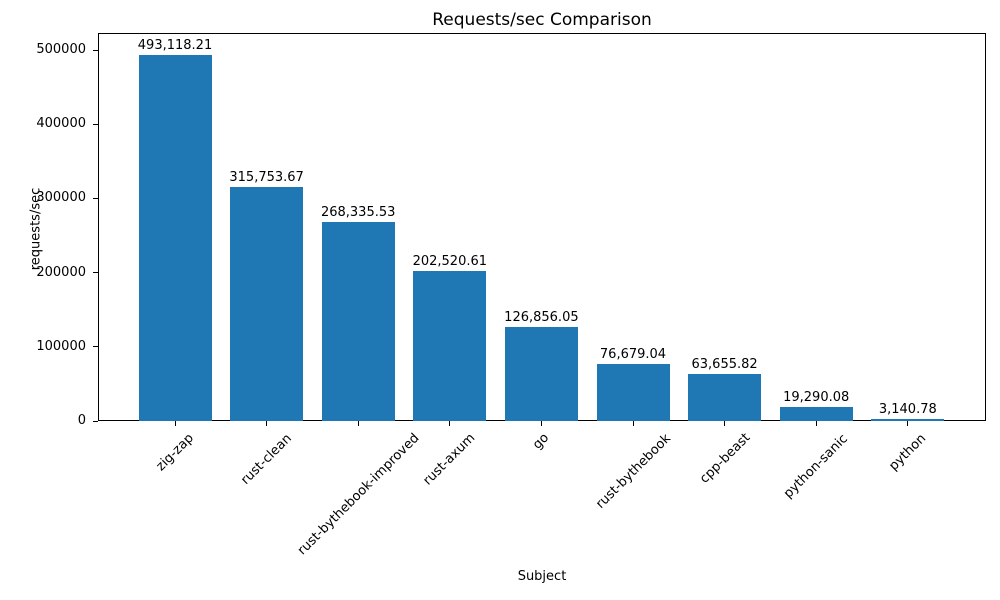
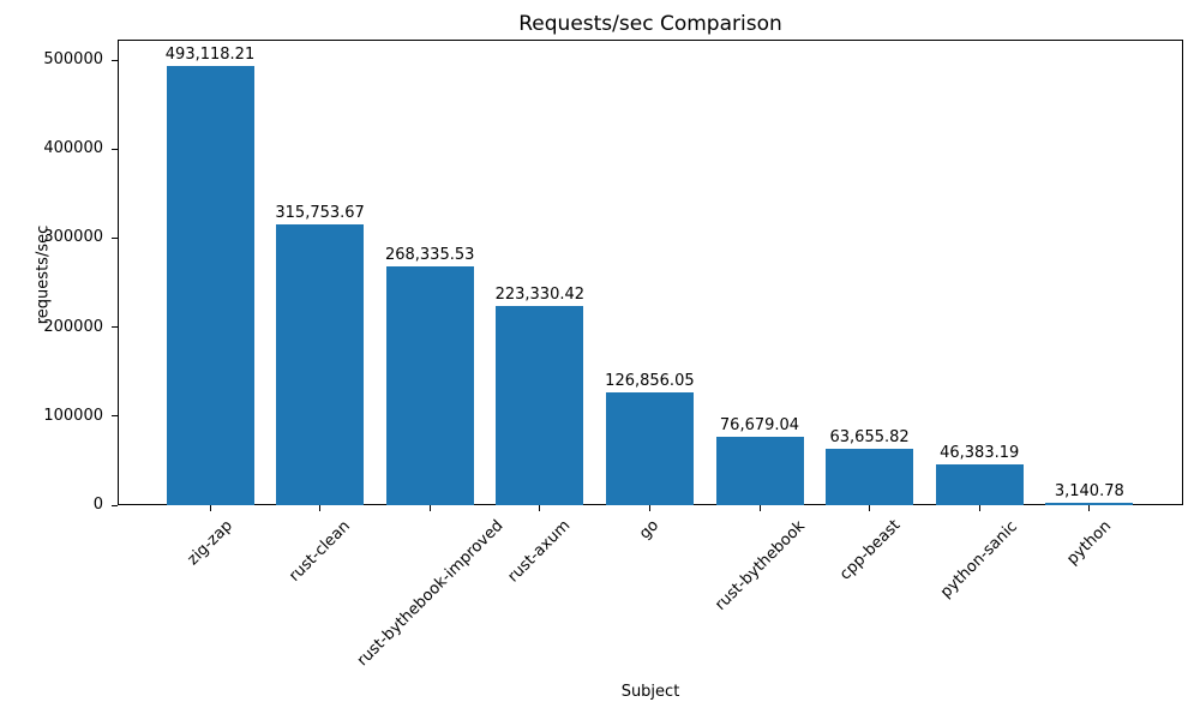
rust-axum: 202,520.61 -> 223,330.42
python-sanic: 19,290.08 -> 46,383.19
